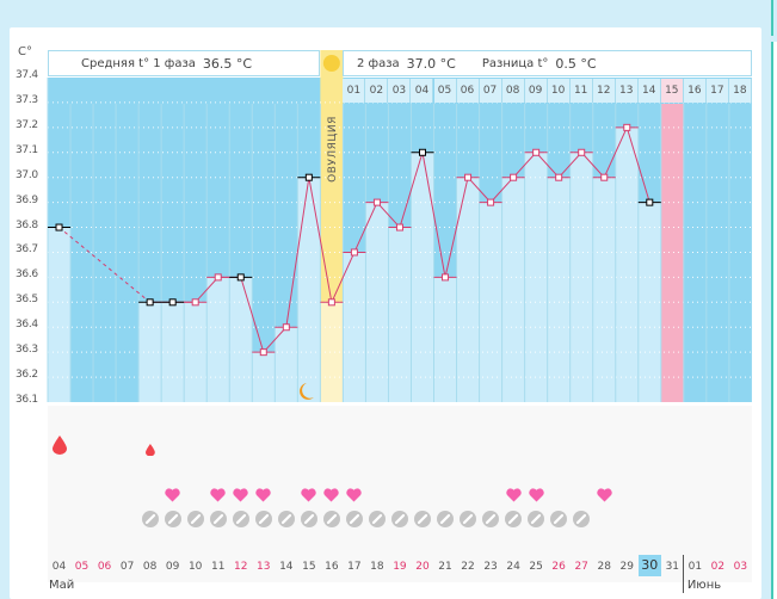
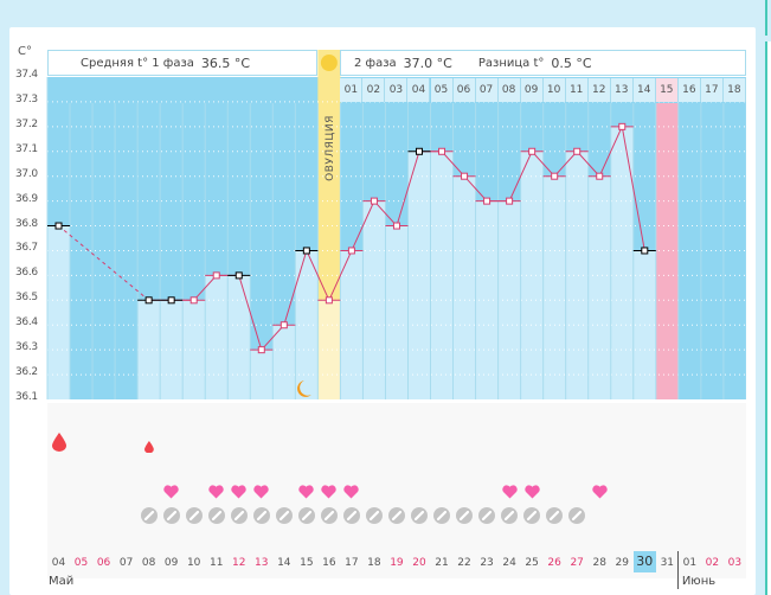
12: 37.0 -> 36.7
18: 36.6 -> 37.1
21: 37.0 -> 36.9
27: 36.9 -> 36.7
